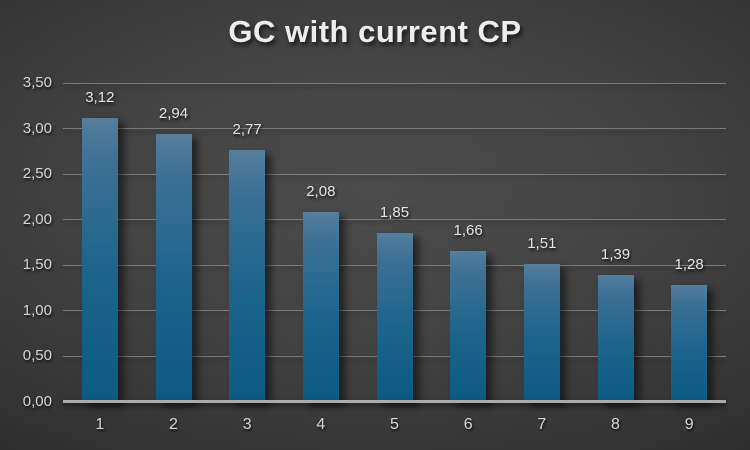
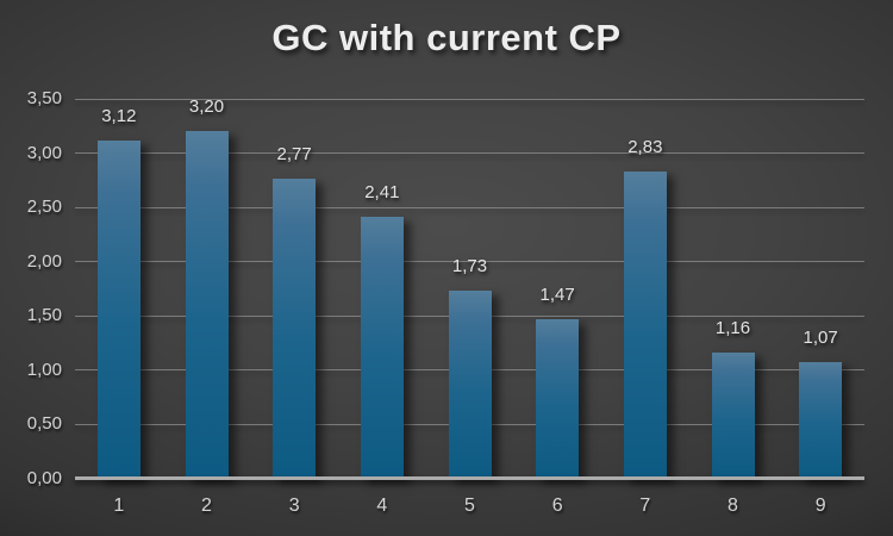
2: 2,94 -> 3,20
4: 2,08 -> 2,41
5: 1,85 -> 1,73
6: 1,66 -> 1,47
7: 1,51 -> 2,83
8: 1,39 -> 1,16
9: 1,28 -> 1,07
